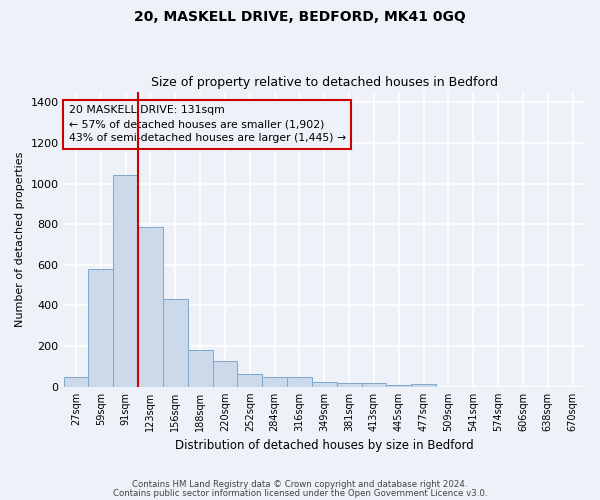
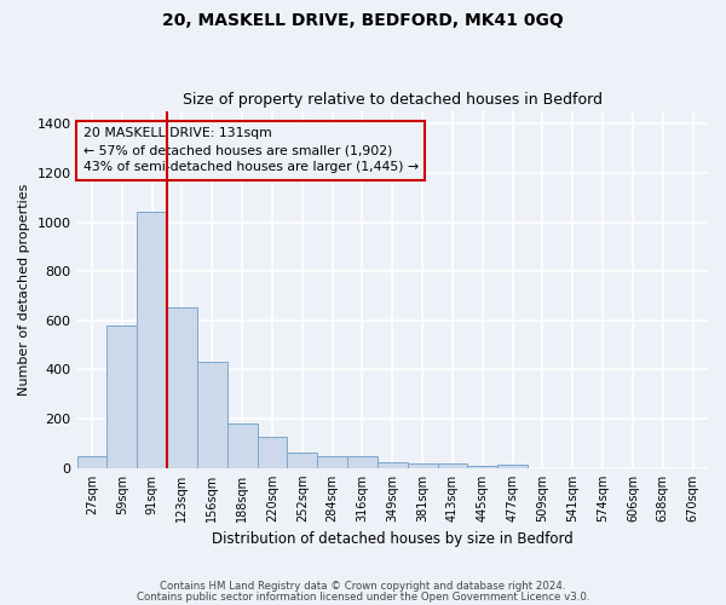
123sqm: 785 -> 655
